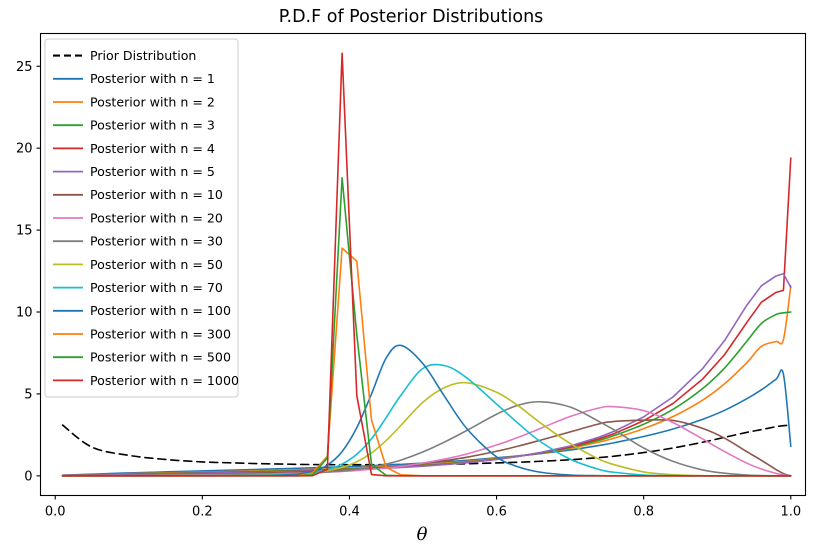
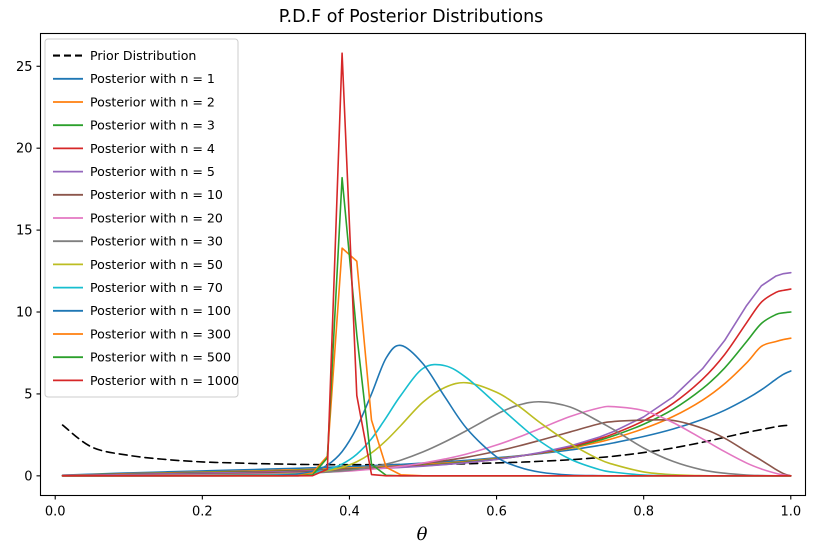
Posterior with n = 1/1.0: 1.8 -> 6.4
Posterior with n = 2/1.0: 11.6 -> 8.4
Posterior with n = 4/1.0: 19.4 -> 11.4
Posterior with n = 5/1.0: 11.5 -> 12.4
